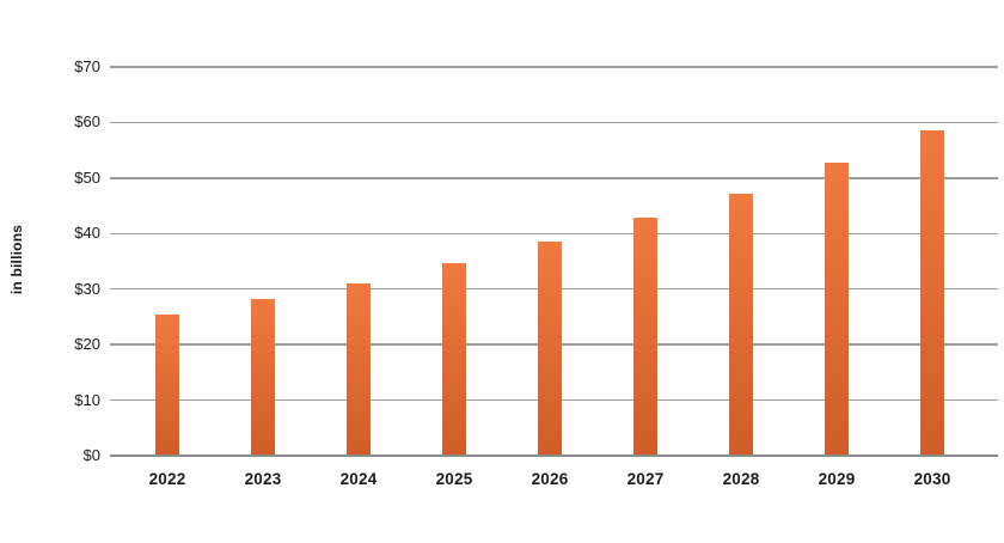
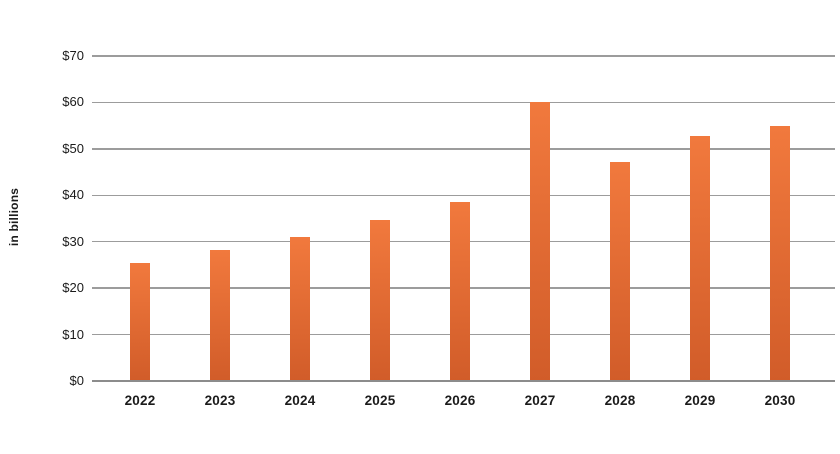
2027: $43 -> $60
2030: $58 -> $55
